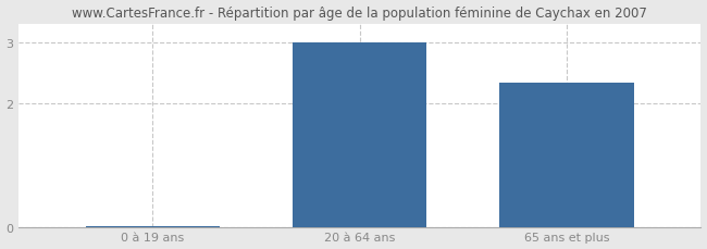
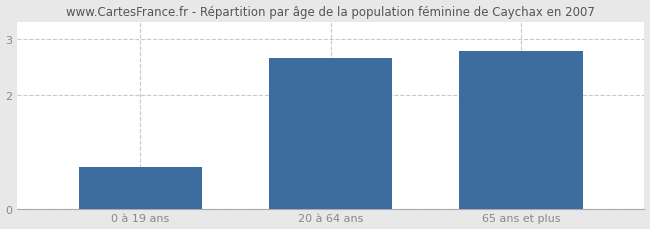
0 à 19 ans: 0.02 -> 0.74
20 à 64 ans: 3.00 -> 2.66
65 ans et plus: 2.35 -> 2.78
